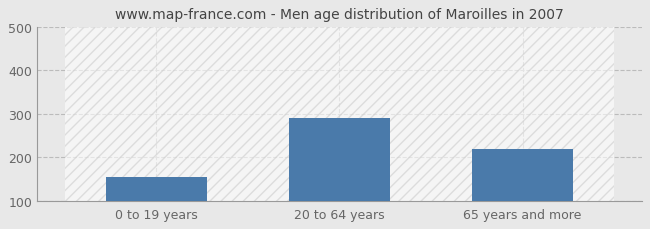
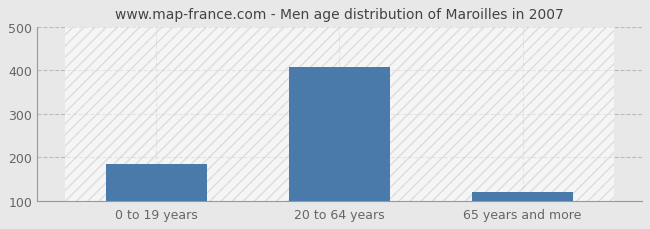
0 to 19 years: 155 -> 185
20 to 64 years: 290 -> 407
65 years and more: 220 -> 120
